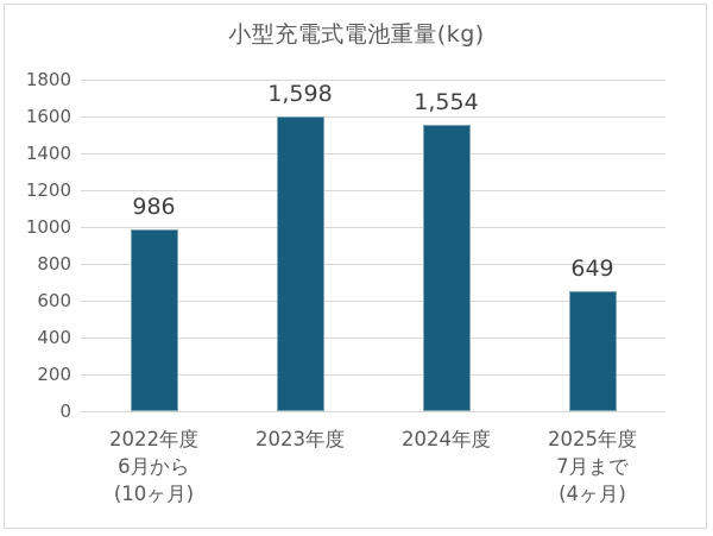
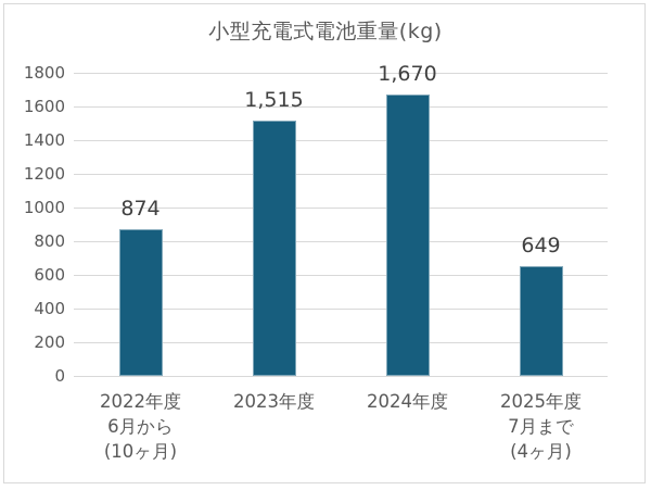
2022年度 6月から (10ヶ月): 986 -> 874
2023年度: 1,598 -> 1,515
2024年度: 1,554 -> 1,670
